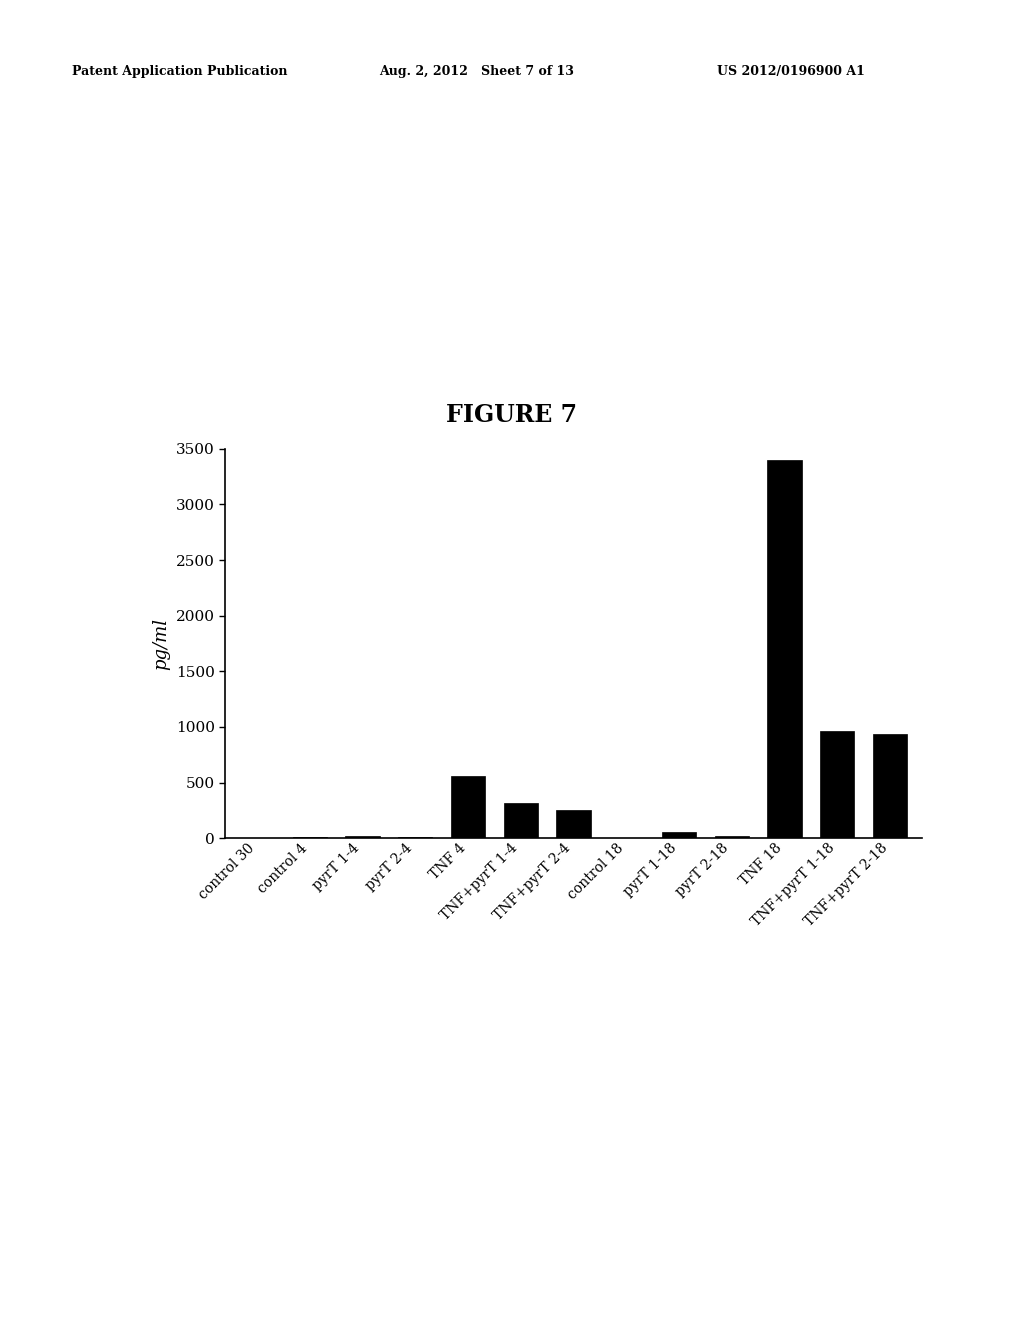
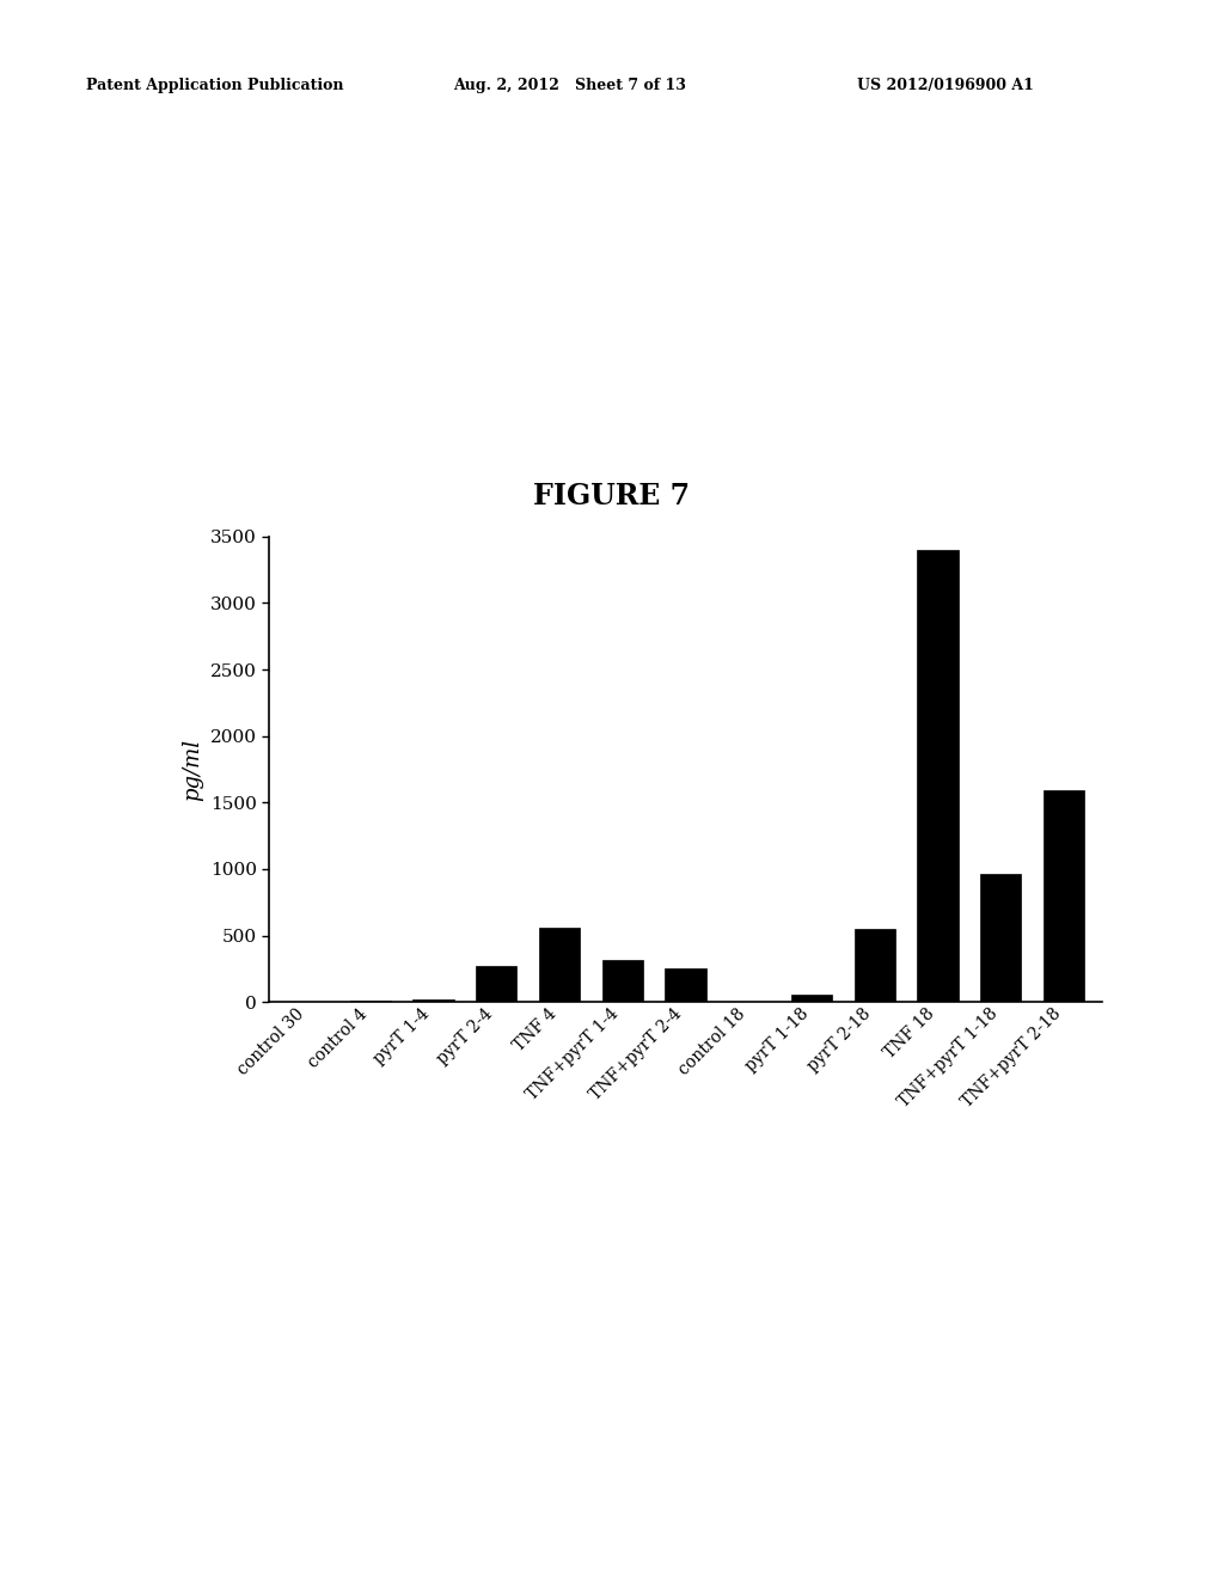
pyrT 2-4: 10 -> 270
pyrT 2-18: 20 -> 550
TNF+pyrT 2-18: 940 -> 1590
